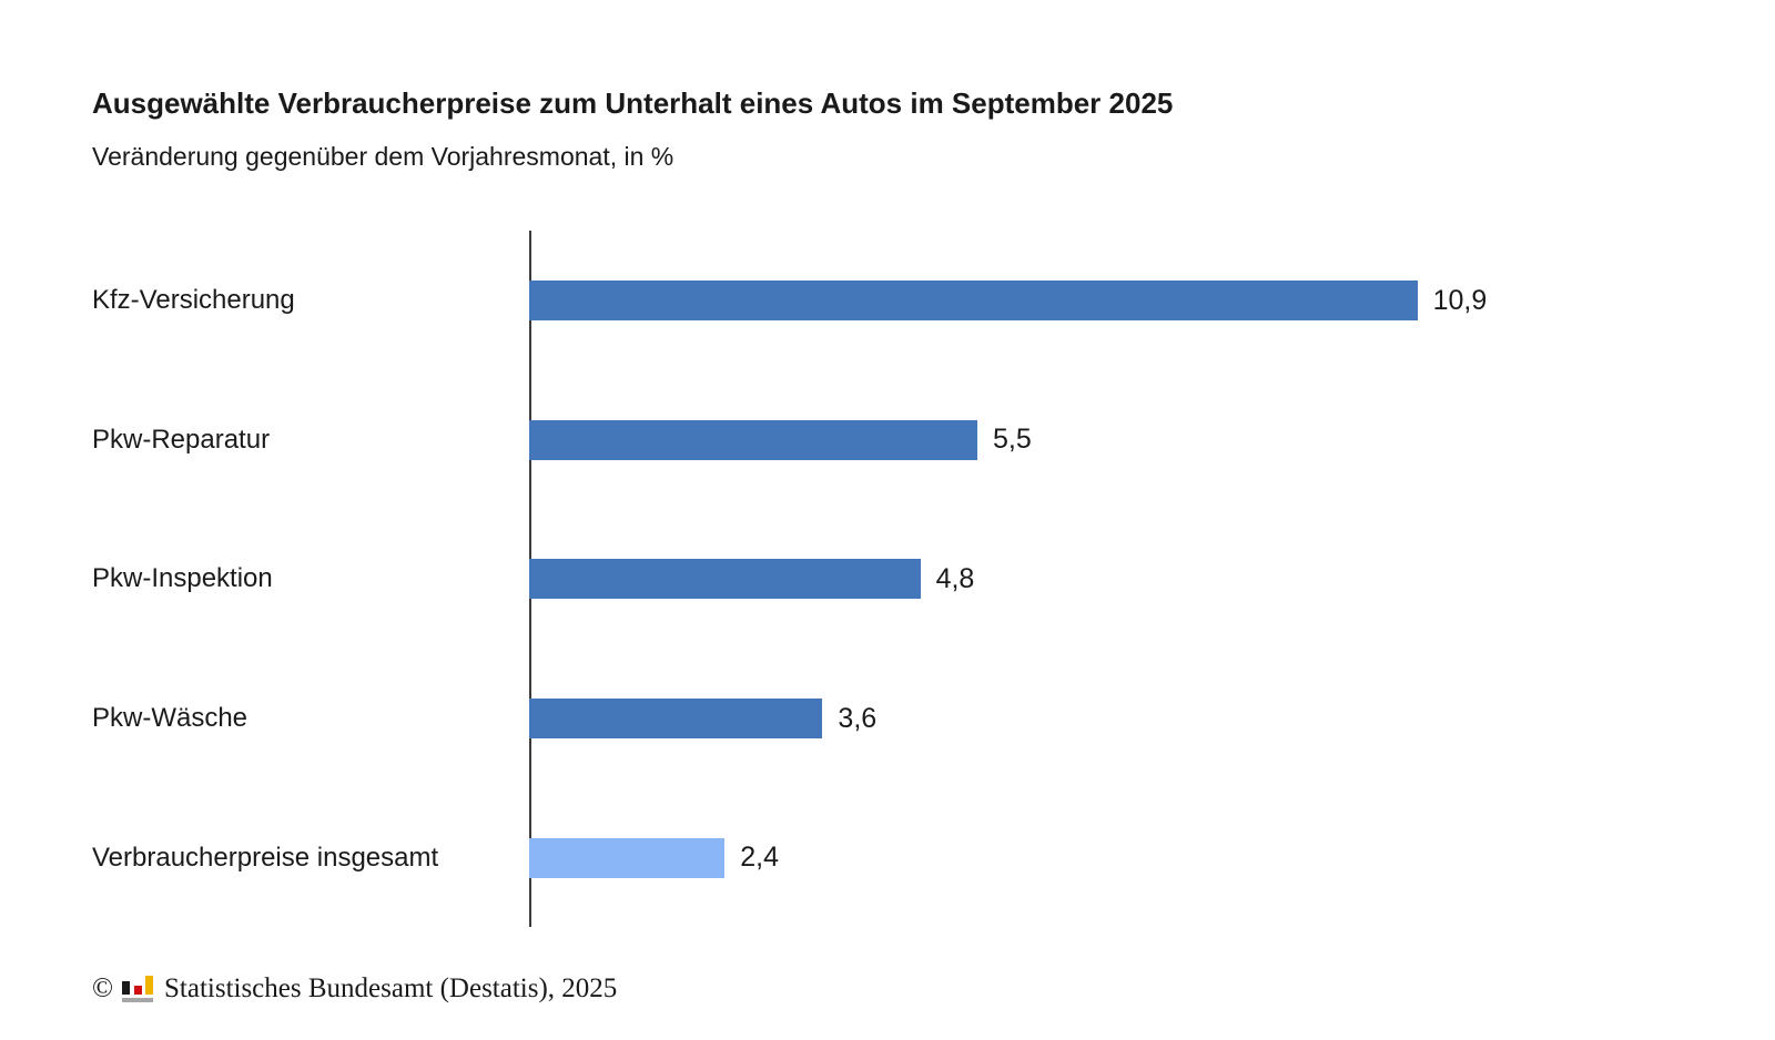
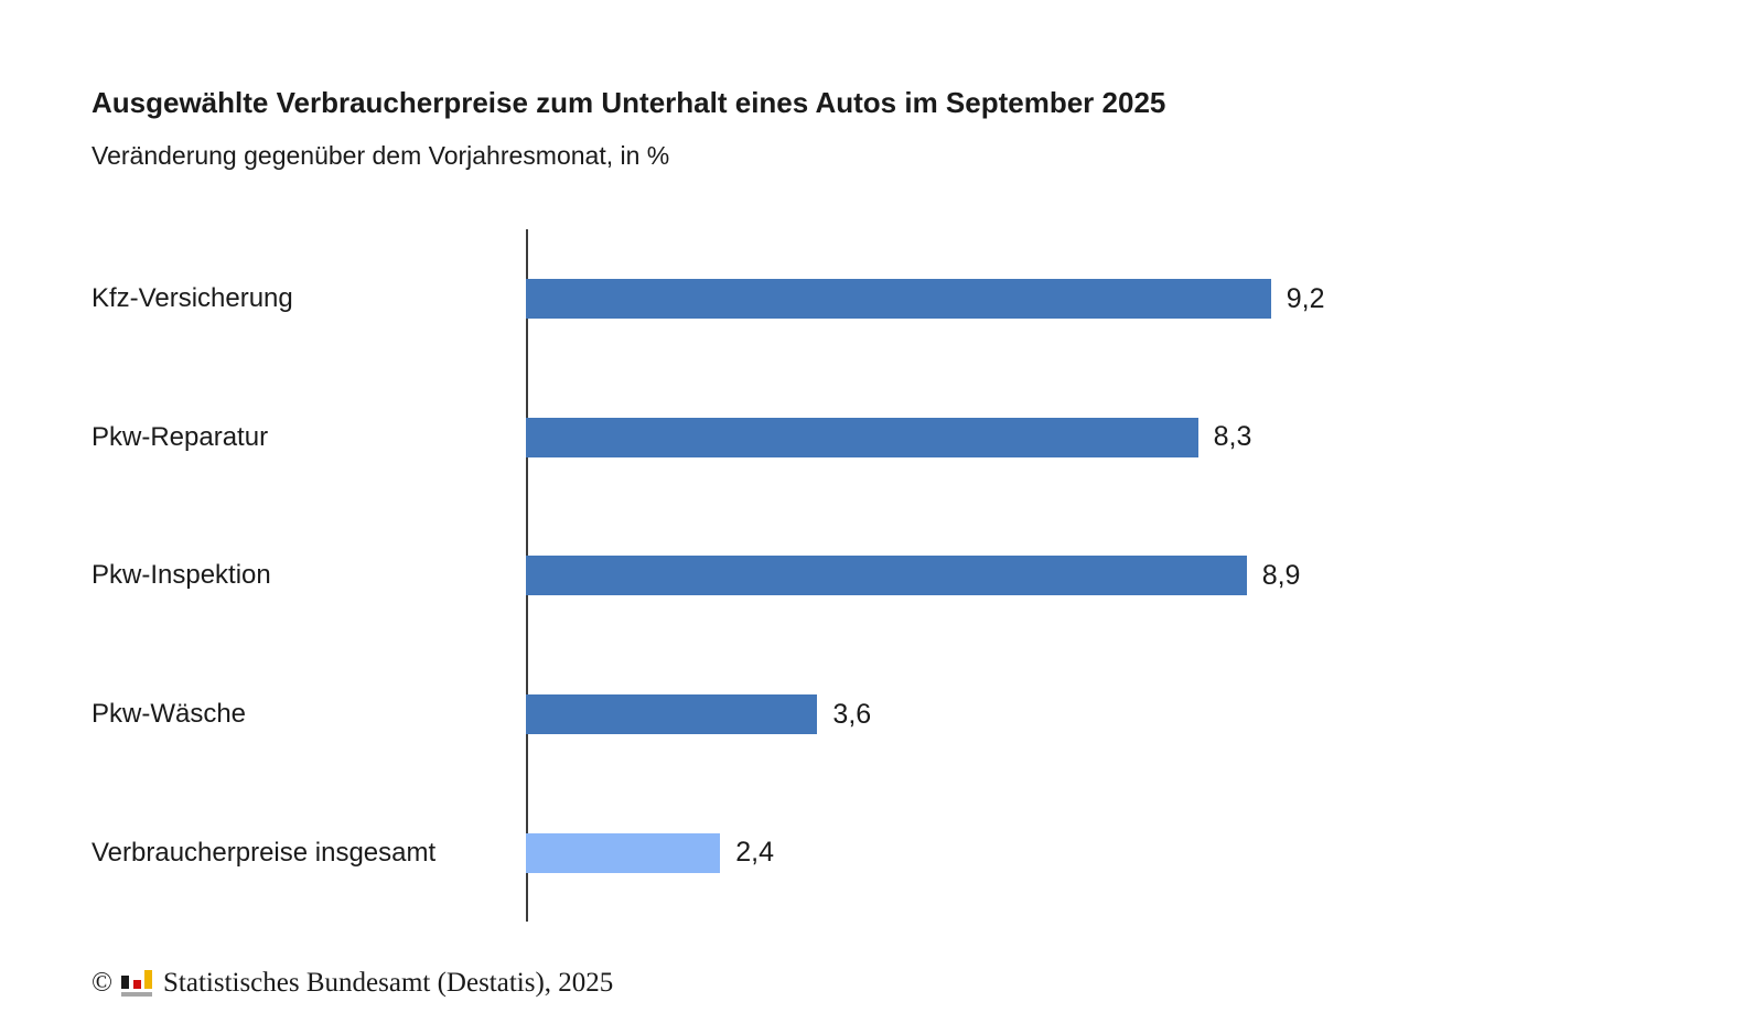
Kfz-Versicherung: 10,9 -> 9,2
Pkw-Reparatur: 5,5 -> 8,3
Pkw-Inspektion: 4,8 -> 8,9
